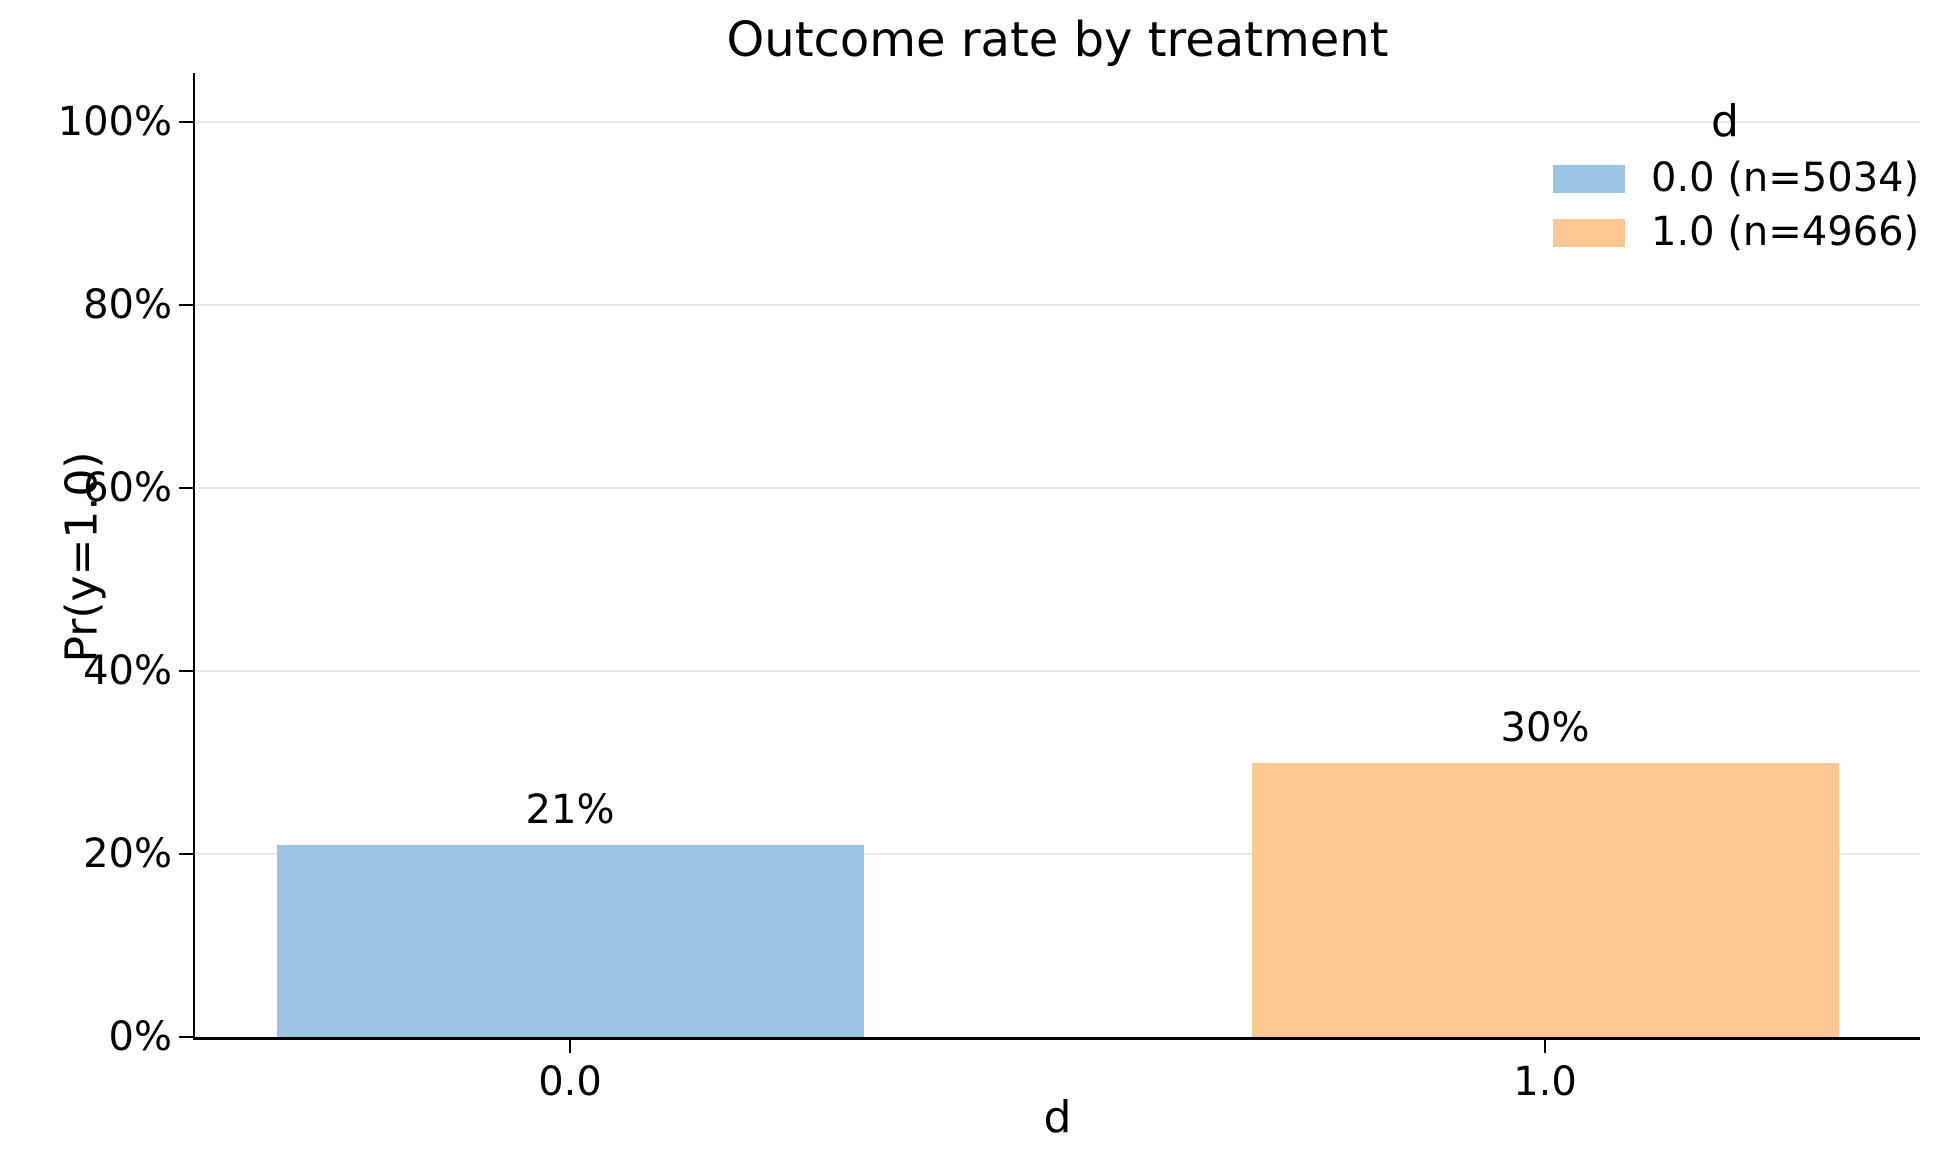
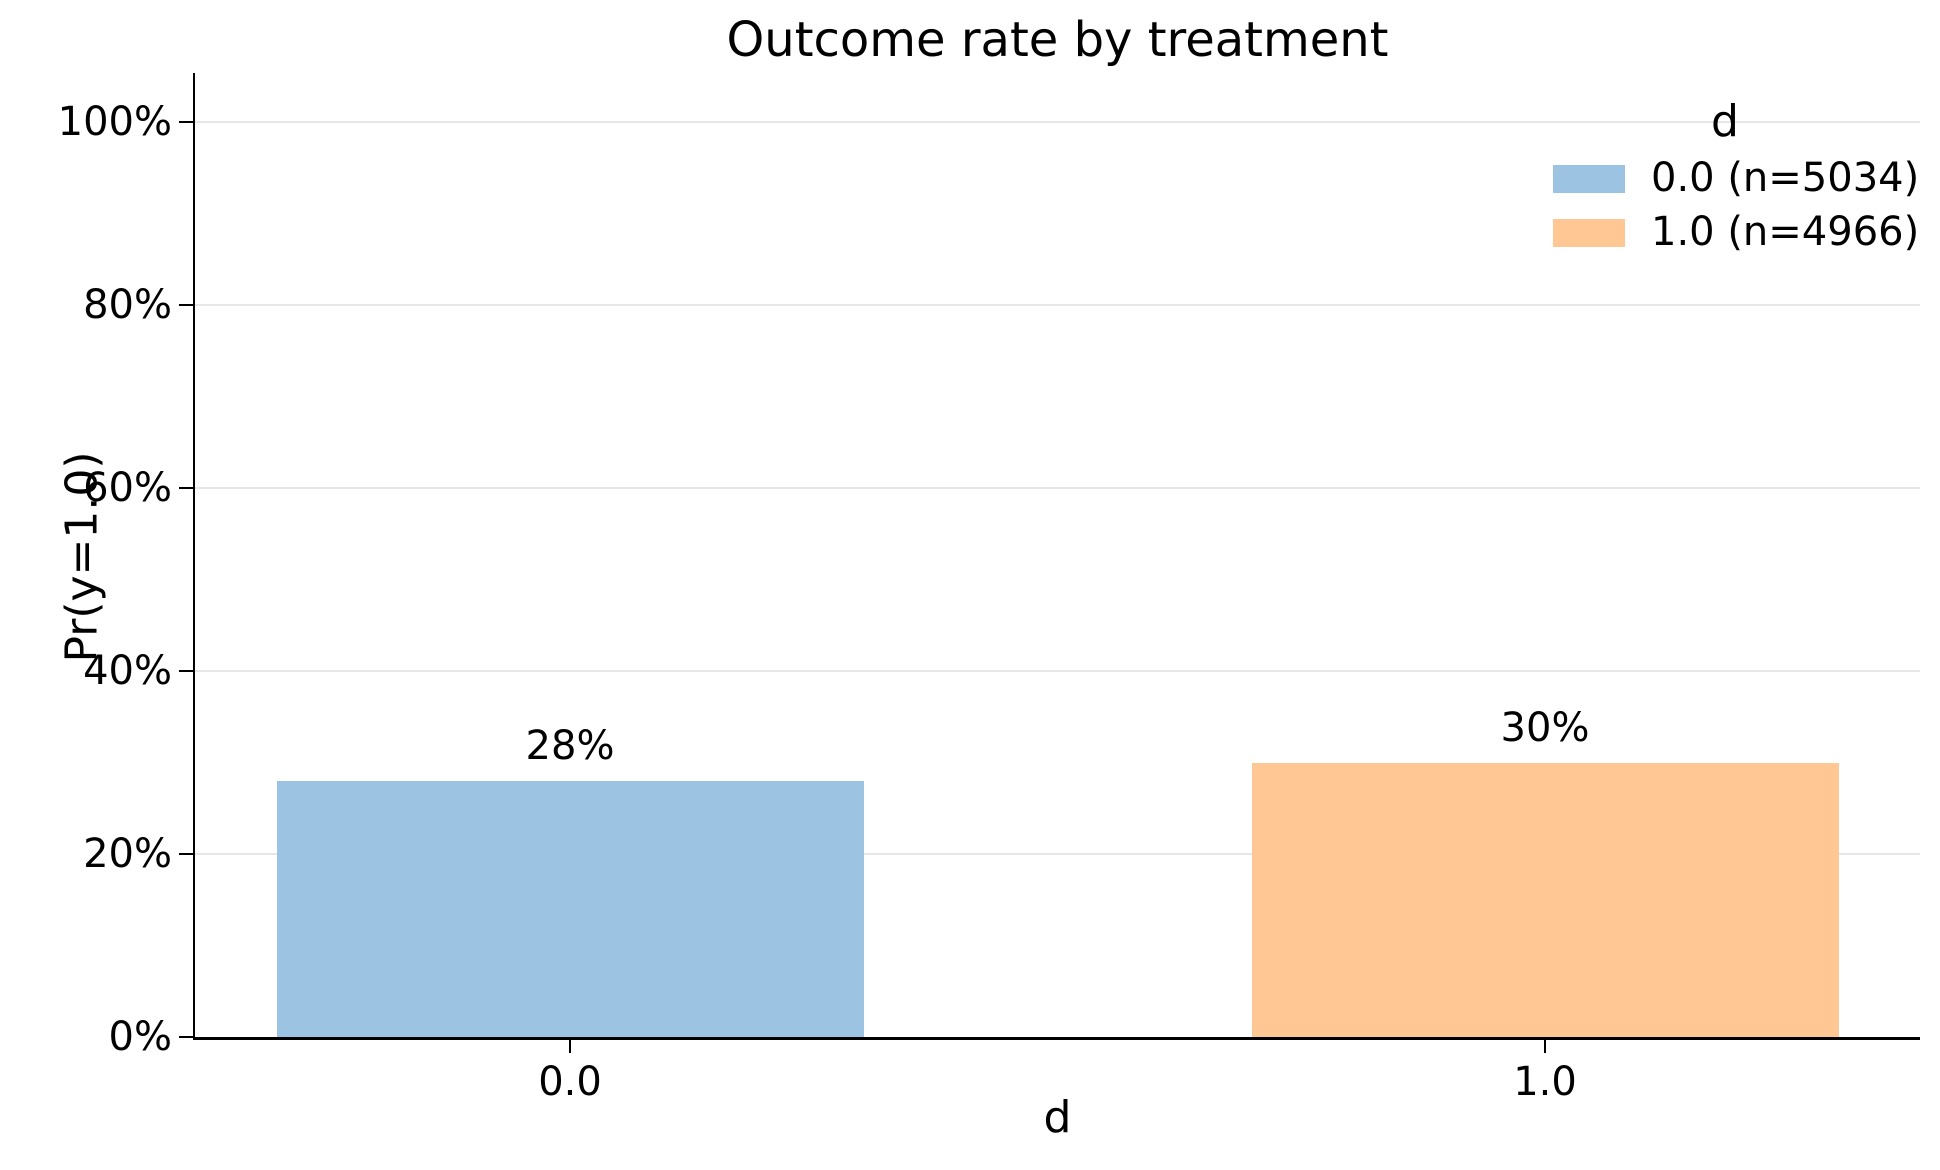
0.0: 21% -> 28%
